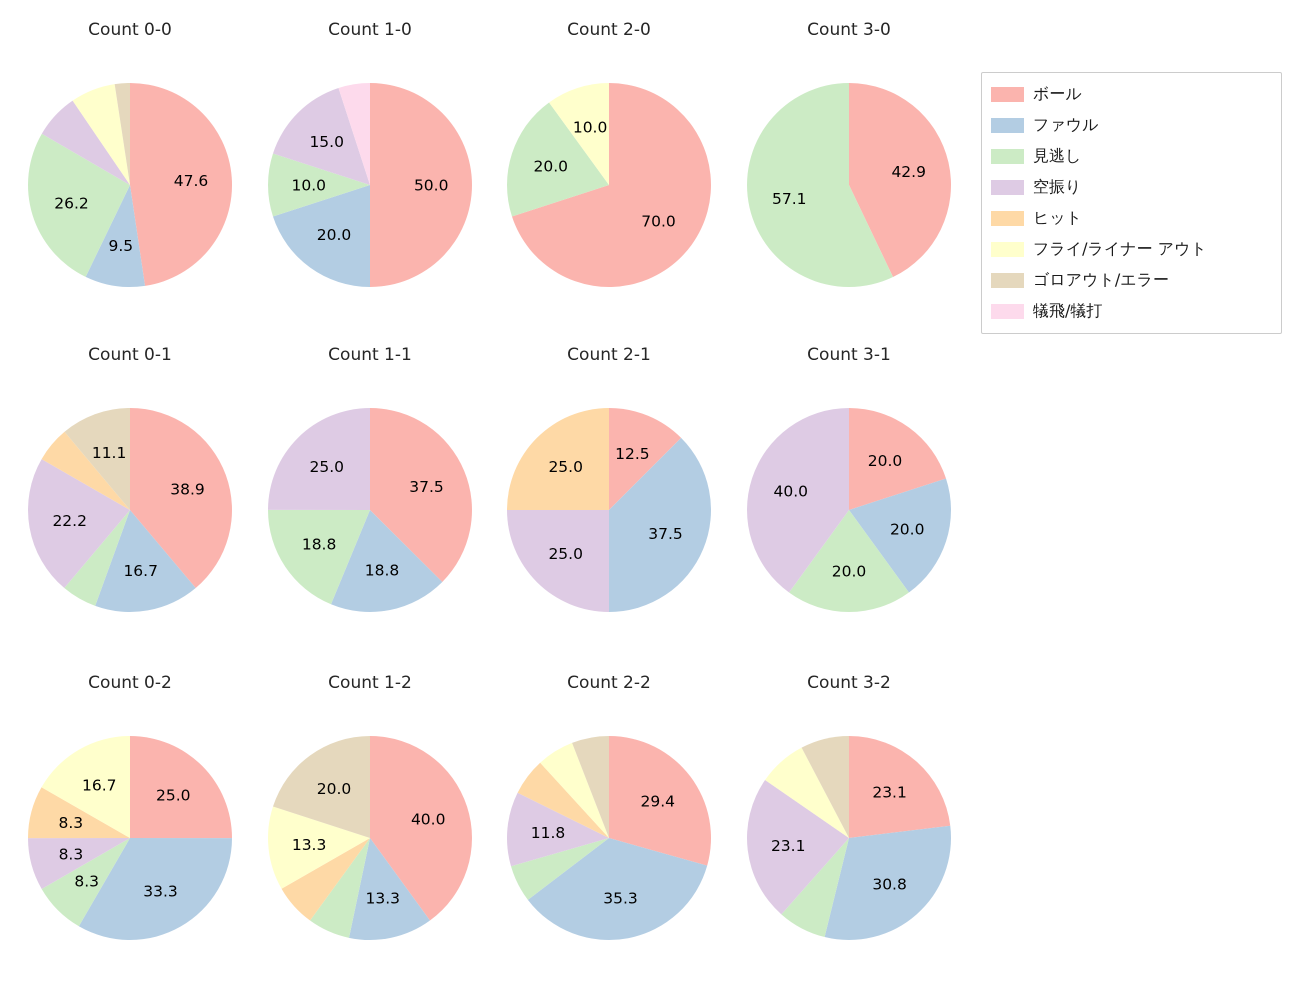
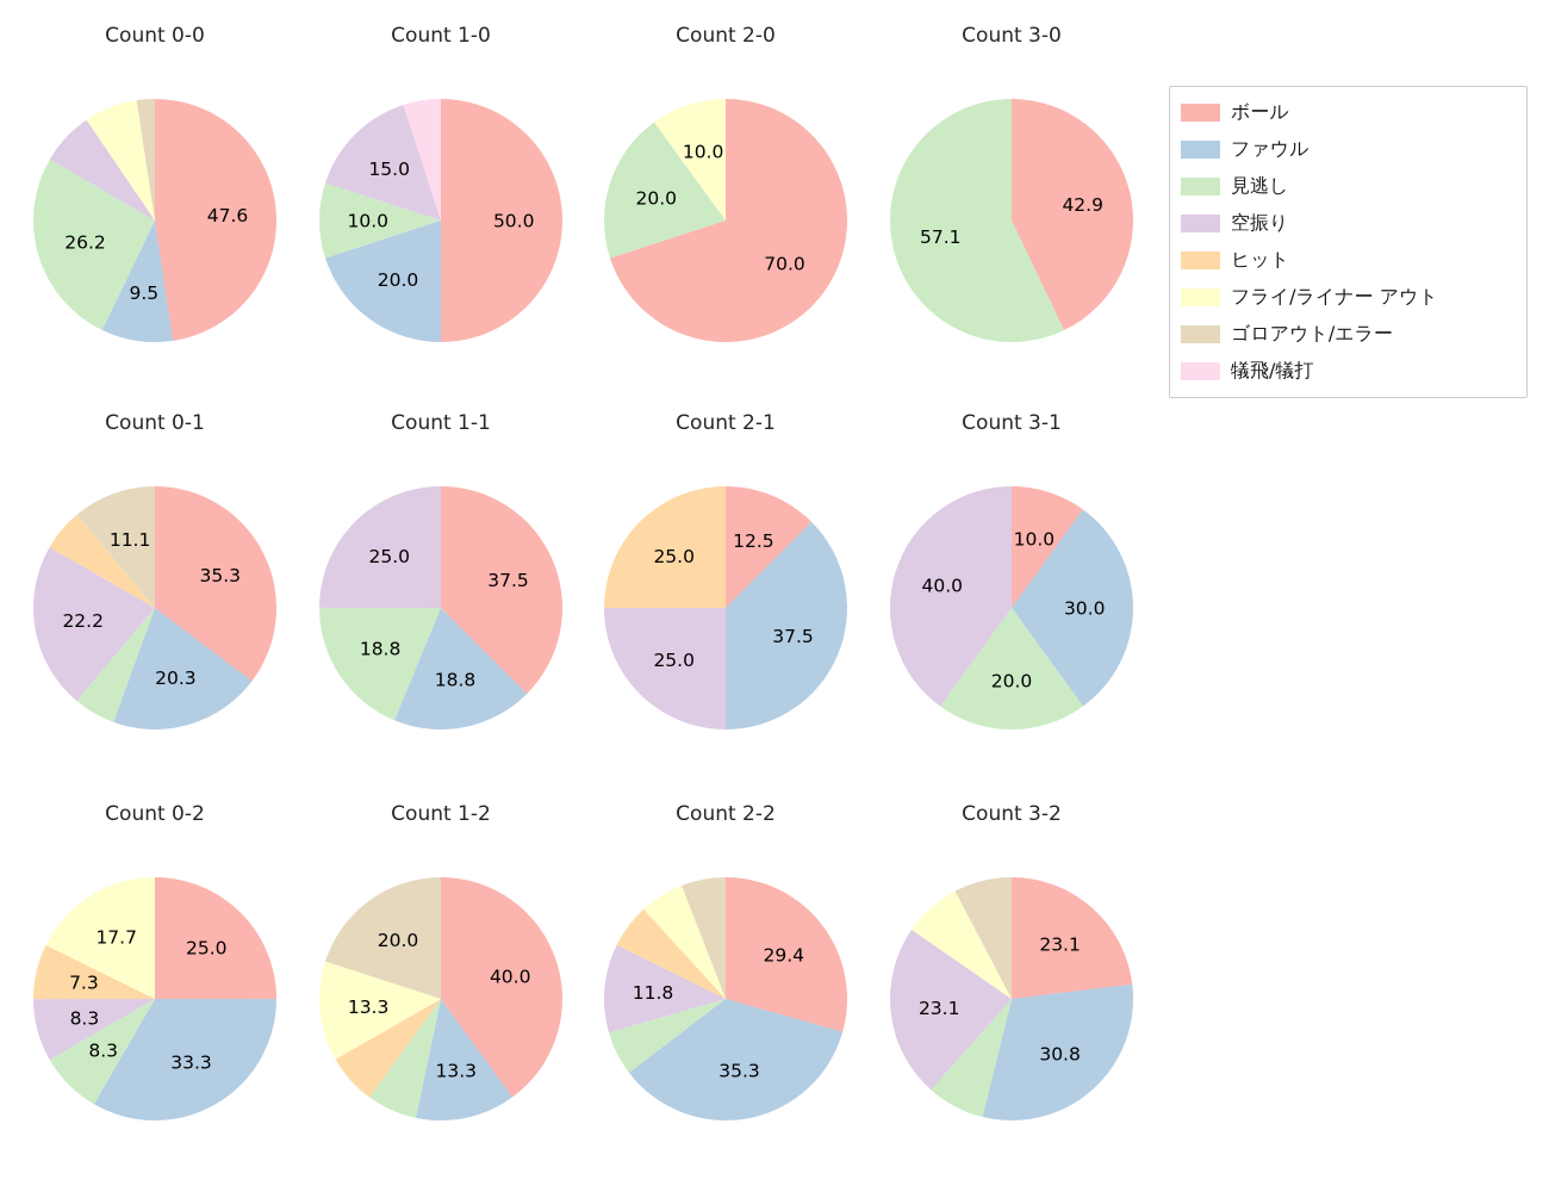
Count 0-1/ボール: 38.9 -> 35.3
Count 0-1/ファウル: 16.7 -> 20.3
Count 3-1/ボール: 20.0 -> 10.0
Count 3-1/ファウル: 20.0 -> 30.0
Count 0-2/ヒット: 8.3 -> 7.3
Count 0-2/フライ/ライナー アウト: 16.7 -> 17.7
